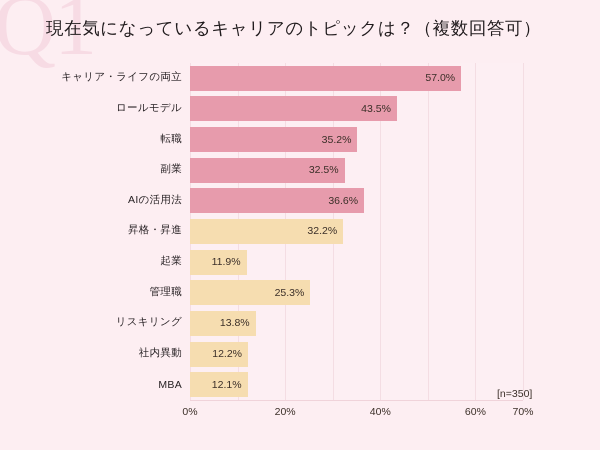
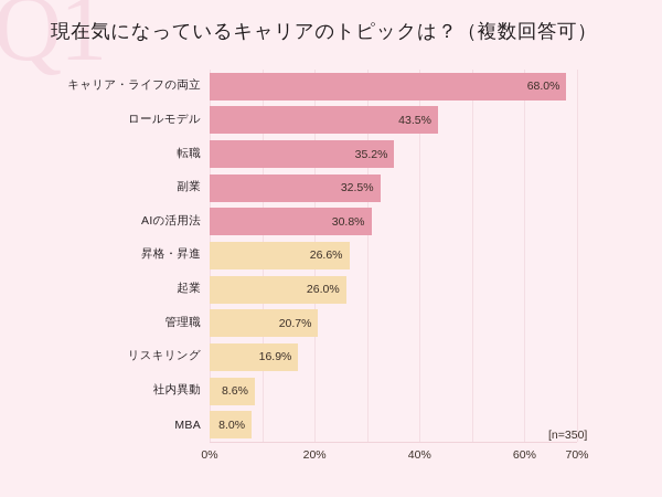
キャリア・ライフの両立: 57.0% -> 68.0%
AIの活用法: 36.6% -> 30.8%
昇格・昇進: 32.2% -> 26.6%
起業: 11.9% -> 26.0%
管理職: 25.3% -> 20.7%
リスキリング: 13.8% -> 16.9%
社内異動: 12.2% -> 8.6%
MBA: 12.1% -> 8.0%
